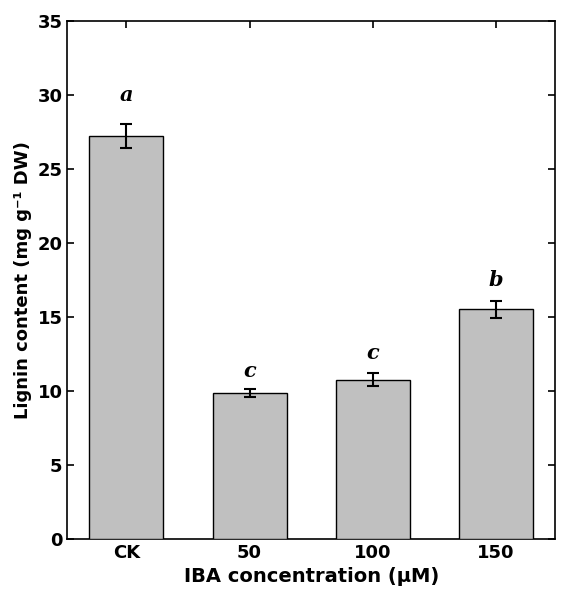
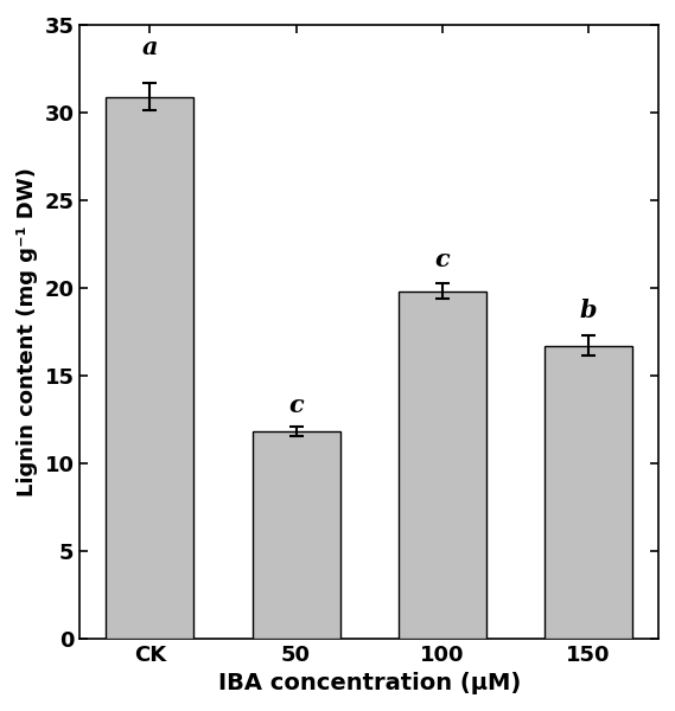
CK: 27.2 -> 30.9
50: 9.8 -> 11.8
100: 10.8 -> 19.8
150: 15.5 -> 16.7
